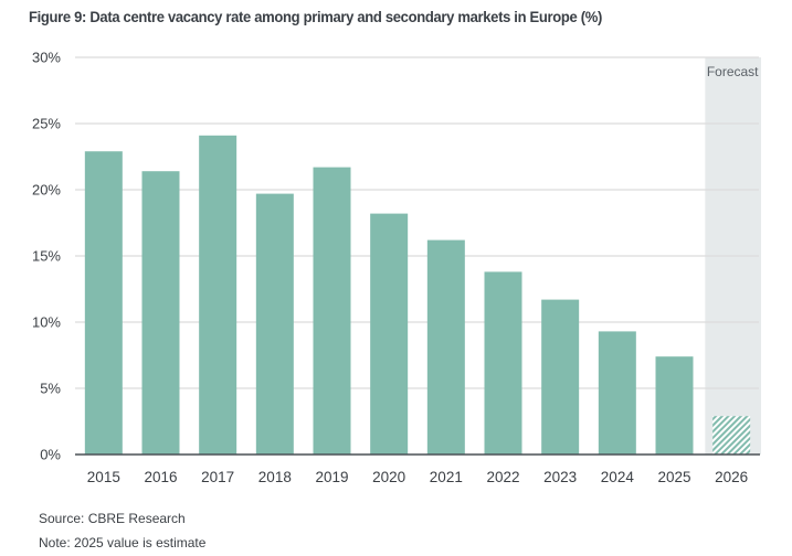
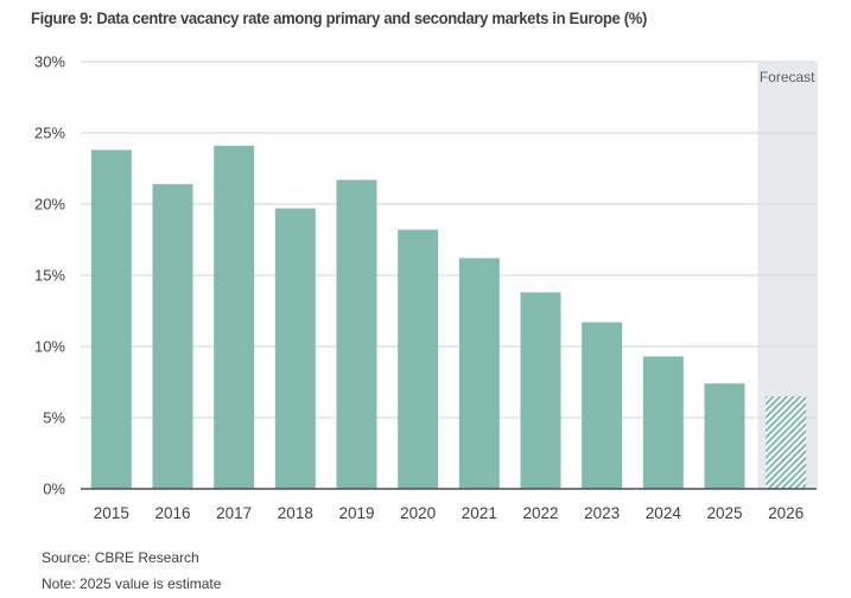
2015: 22.9% -> 23.8%
2026: 2.9% -> 6.5%
